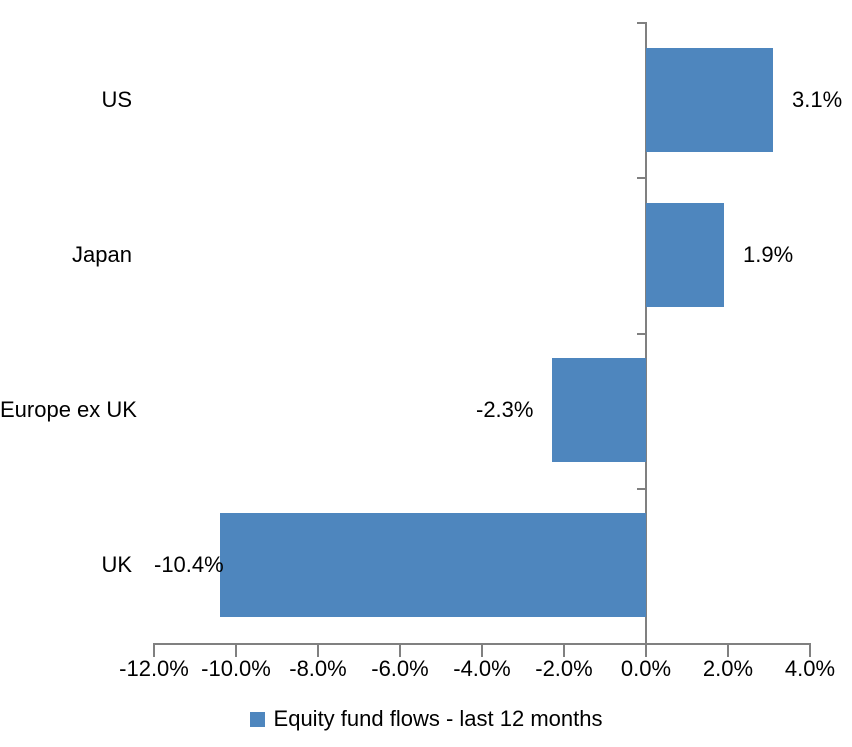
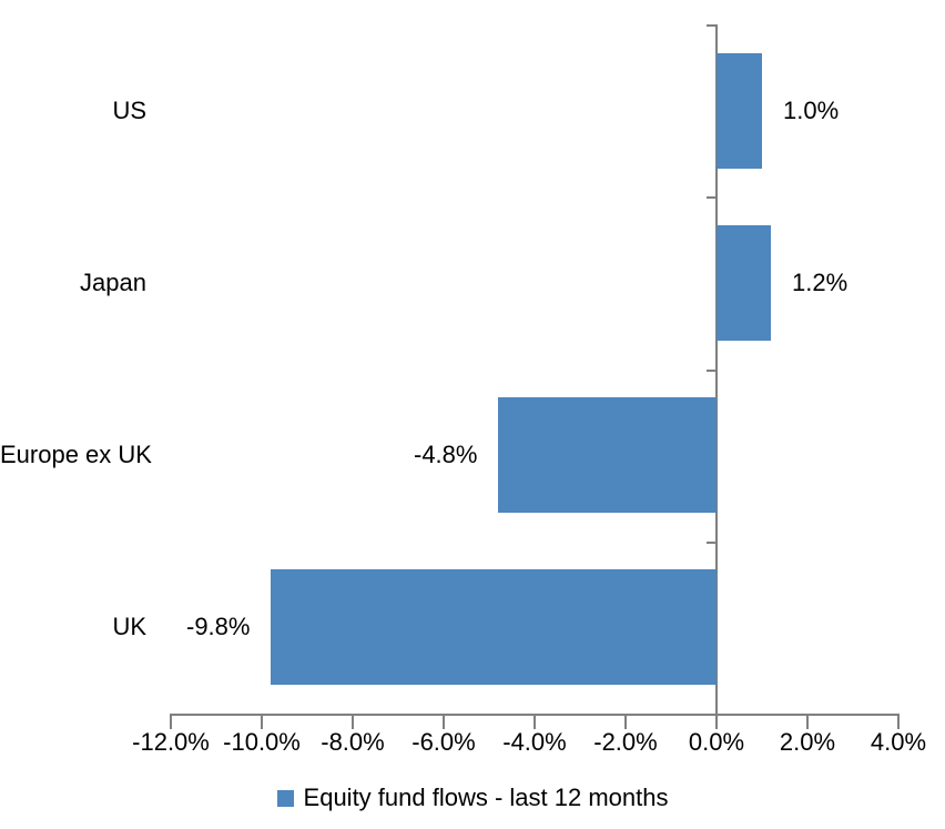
US: 3.1% -> 1.0%
Japan: 1.9% -> 1.2%
Europe ex UK: -2.3% -> -4.8%
UK: -10.4% -> -9.8%
